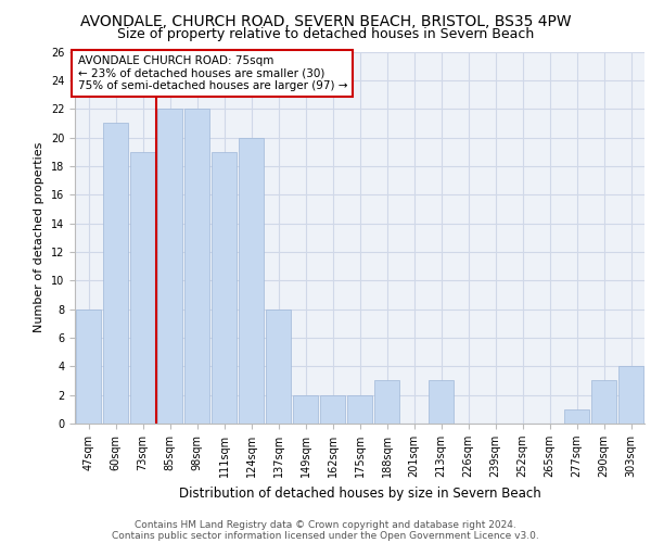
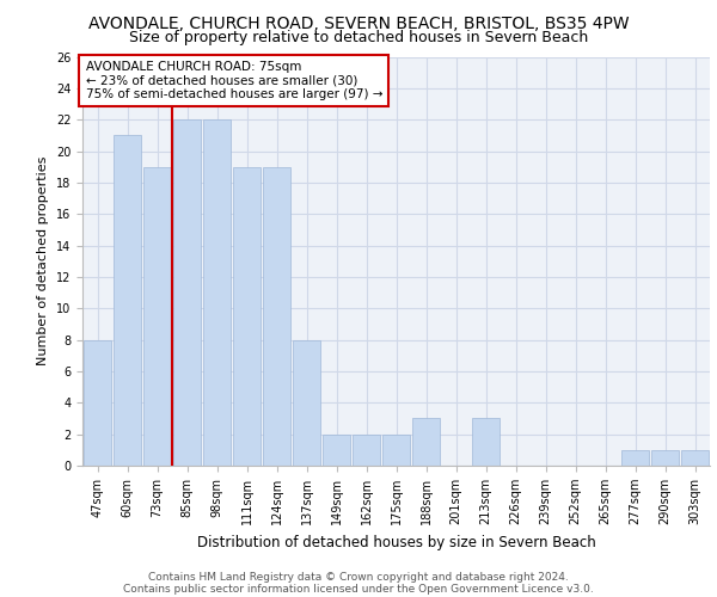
124sqm: 20 -> 19
290sqm: 3 -> 1
303sqm: 4 -> 1
